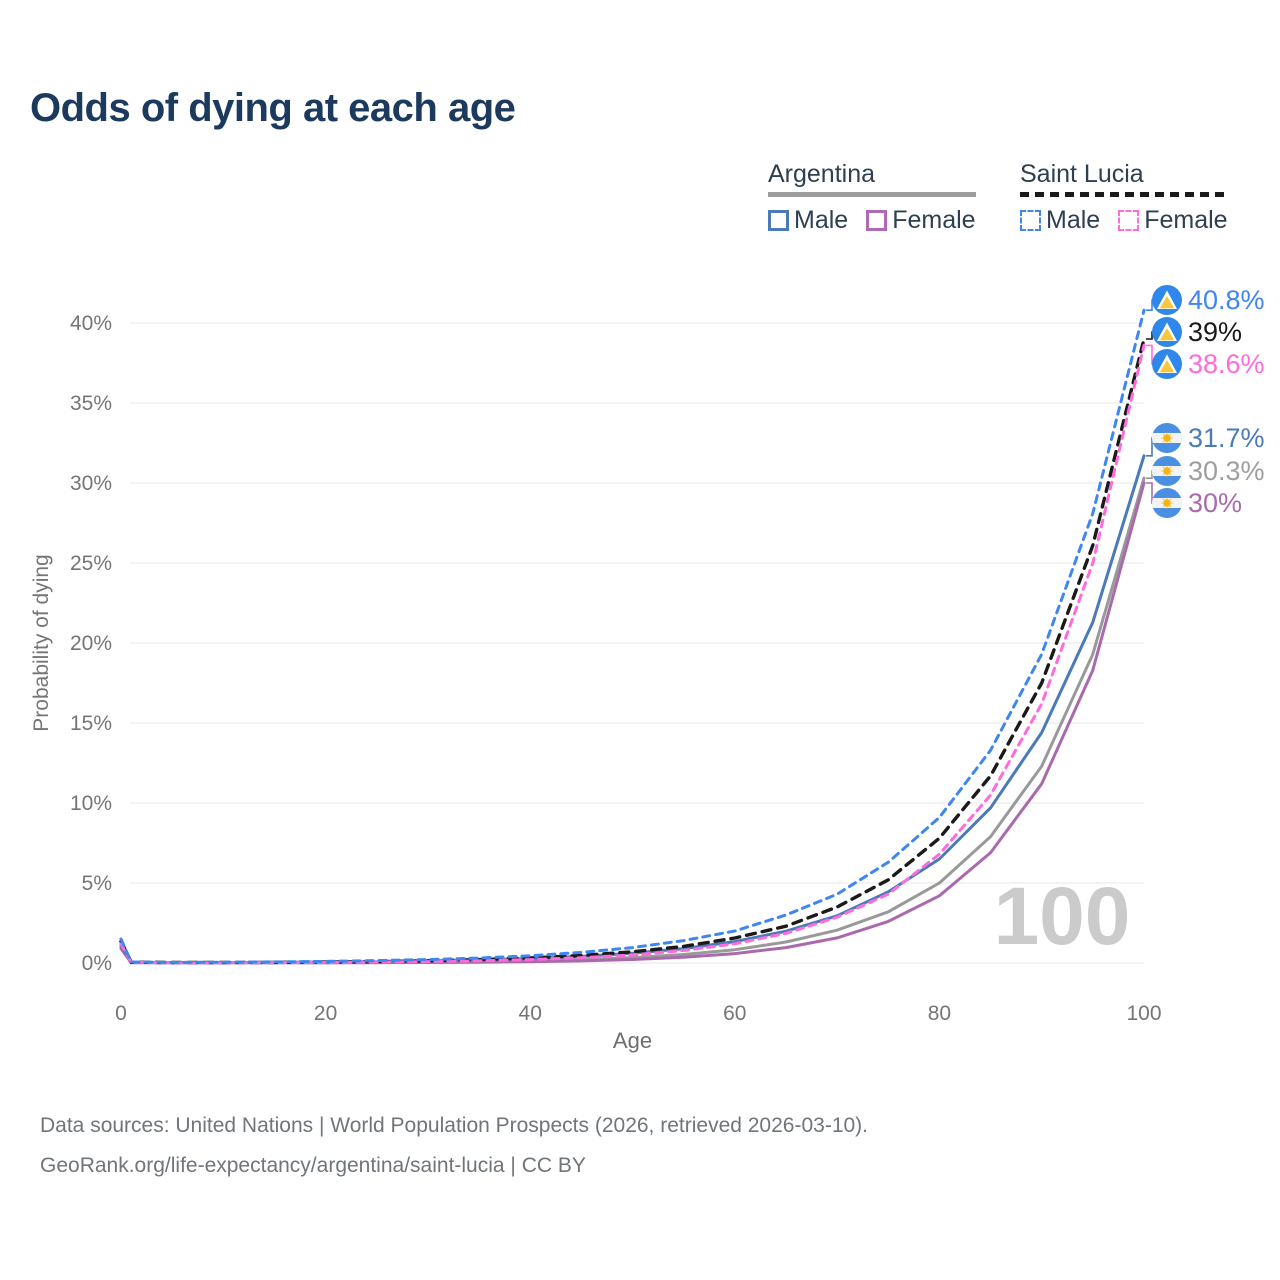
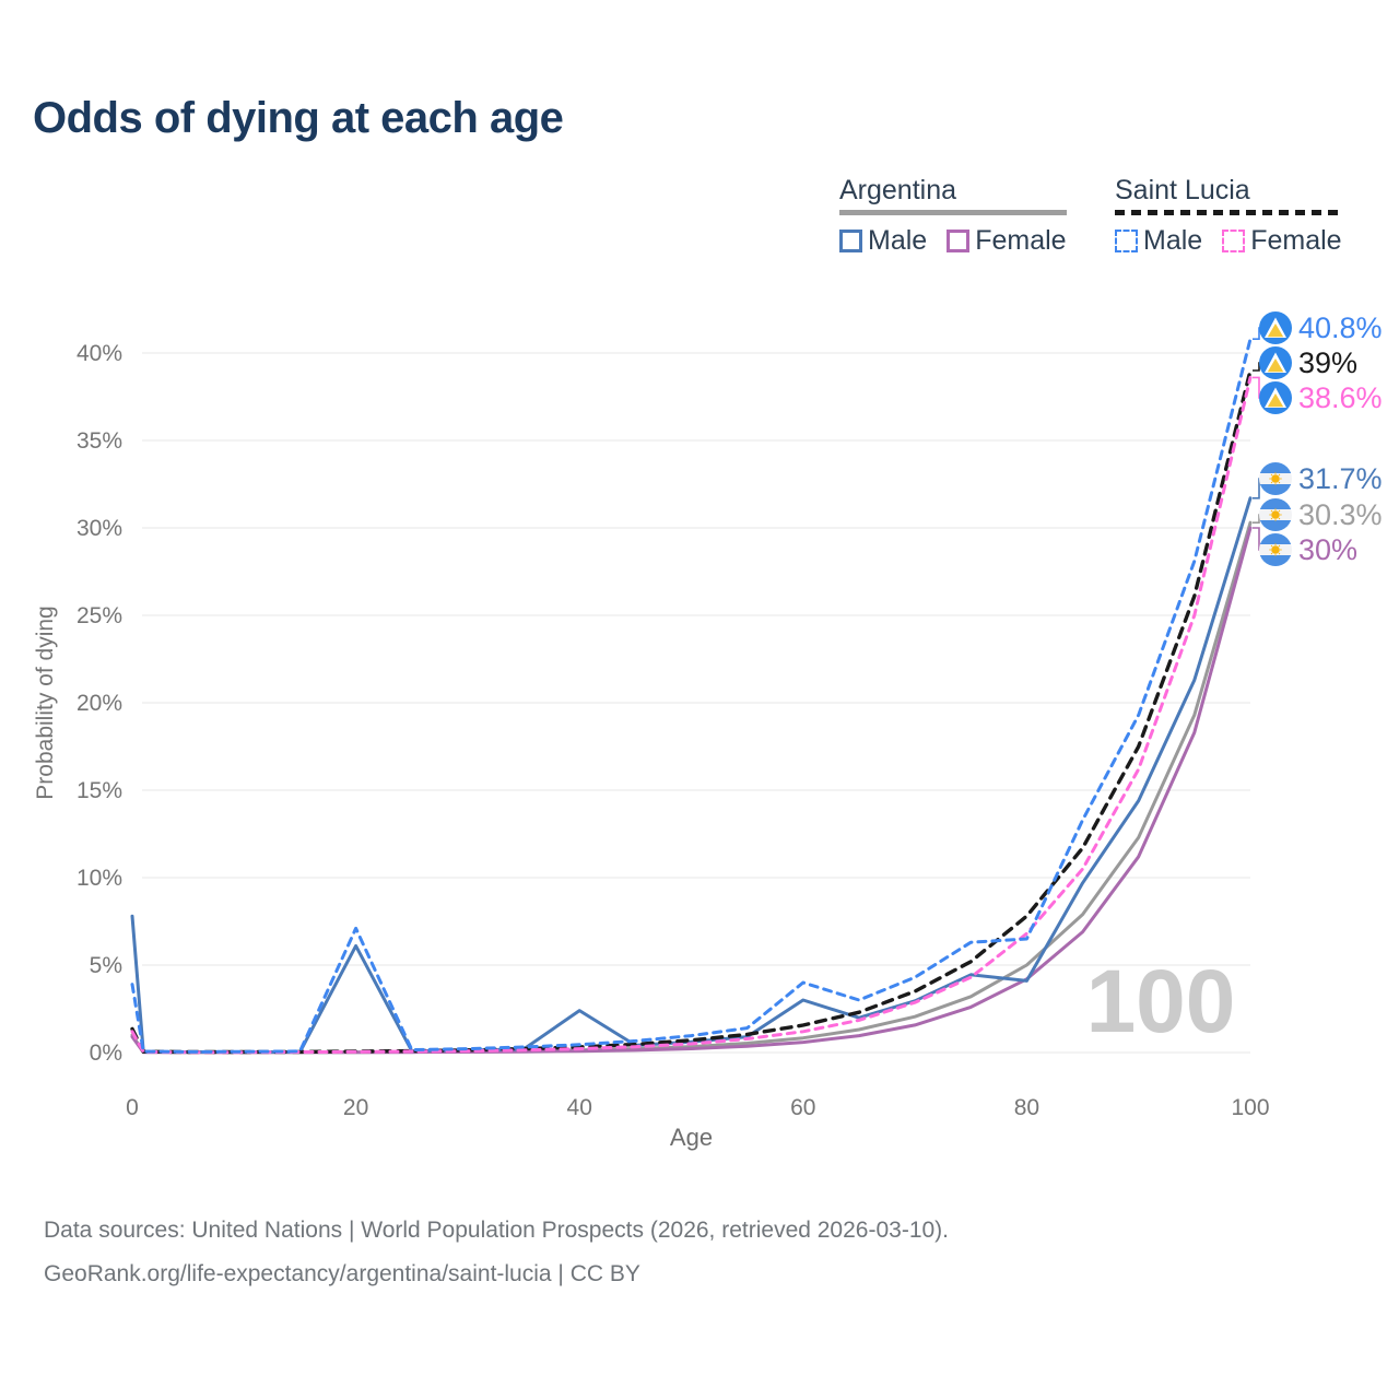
Saint Lucia Male/0: 1.5% -> 3.9%
Argentina Male/0: 1.1% -> 7.8%
Saint Lucia Male/20: 0.1% -> 7.1%
Argentina Male/20: 0.1% -> 6.1%
Argentina Male/40: 0.3% -> 2.4%
Saint Lucia Male/60: 2.0% -> 4.0%
Argentina Male/60: 1.3% -> 3.0%
Saint Lucia Male/80: 9.1% -> 6.5%
Argentina Male/80: 6.5% -> 4.1%
